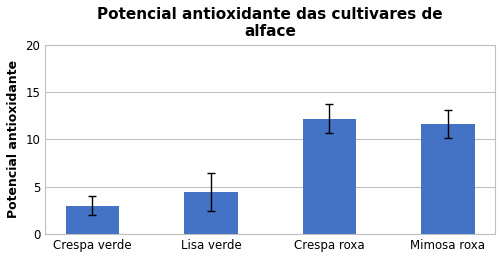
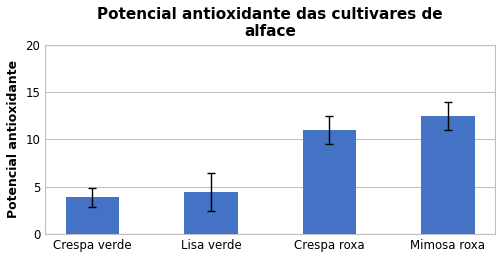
Crespa verde: 3.0 -> 3.9
Crespa roxa: 12.2 -> 11.0
Mimosa roxa: 11.6 -> 12.5
